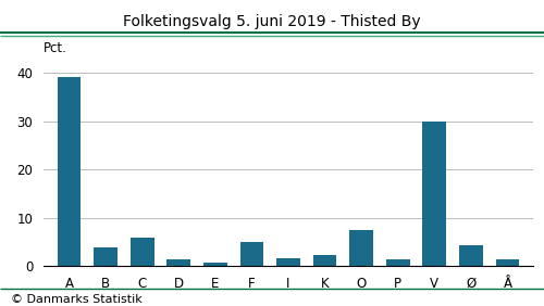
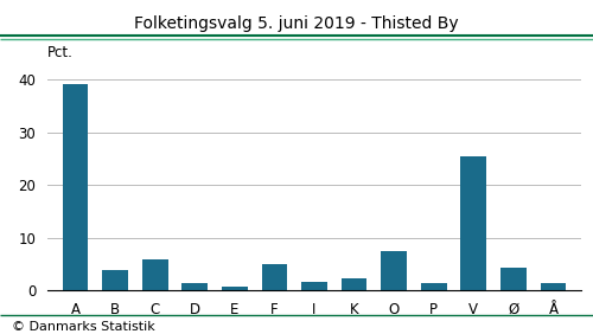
V: 30.0 -> 25.5
